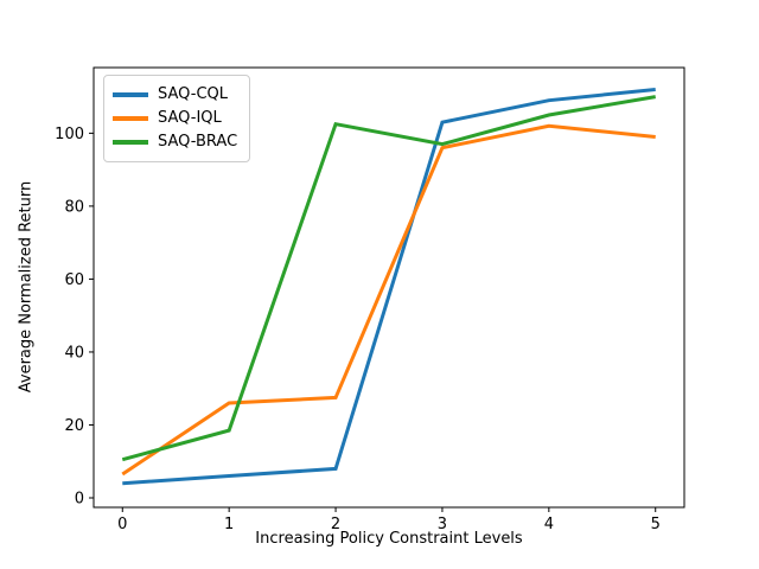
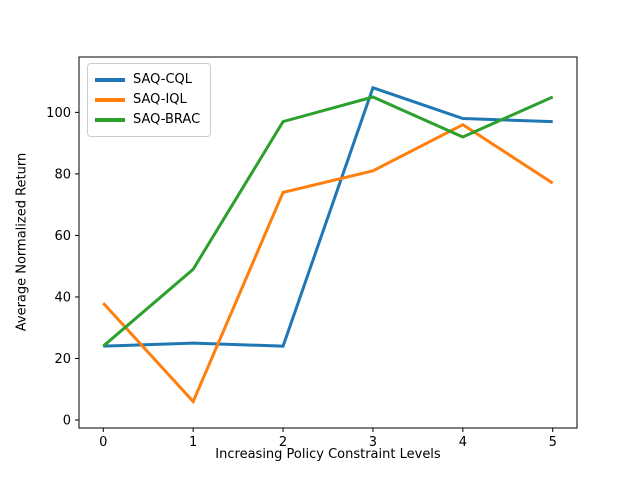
SAQ-CQL/0: 4 -> 24
SAQ-IQL/0: 6 -> 38
SAQ-BRAC/0: 10 -> 24
SAQ-CQL/1: 6 -> 25
SAQ-IQL/1: 26 -> 6
SAQ-BRAC/1: 18 -> 49
SAQ-CQL/2: 8 -> 24
SAQ-IQL/2: 28 -> 74
SAQ-BRAC/2: 102 -> 97
SAQ-CQL/3: 103 -> 108
SAQ-IQL/3: 96 -> 81
SAQ-BRAC/3: 97 -> 105
SAQ-CQL/4: 109 -> 98
SAQ-IQL/4: 102 -> 96
SAQ-BRAC/4: 105 -> 92
SAQ-CQL/5: 112 -> 97
SAQ-IQL/5: 99 -> 77
SAQ-BRAC/5: 110 -> 105
